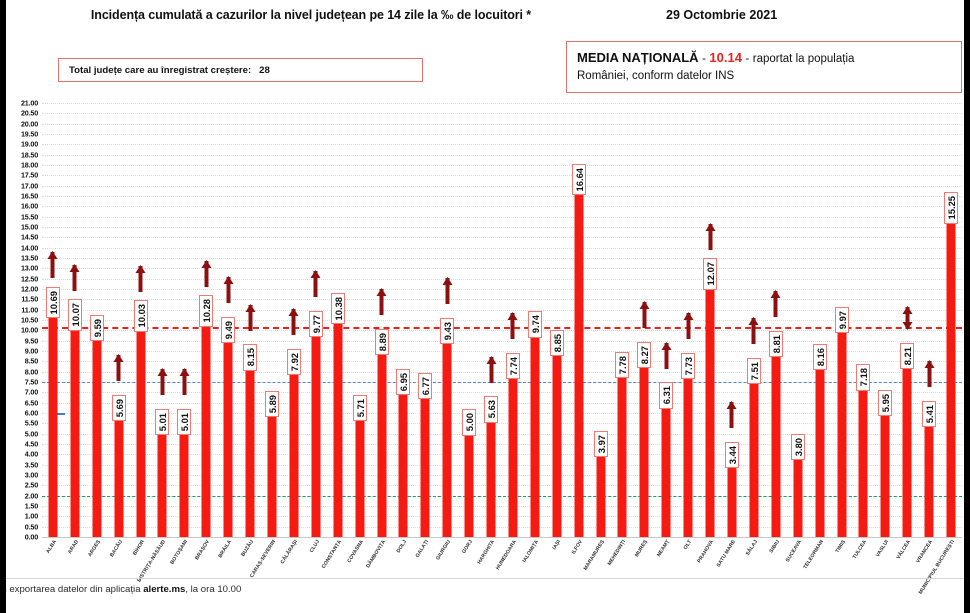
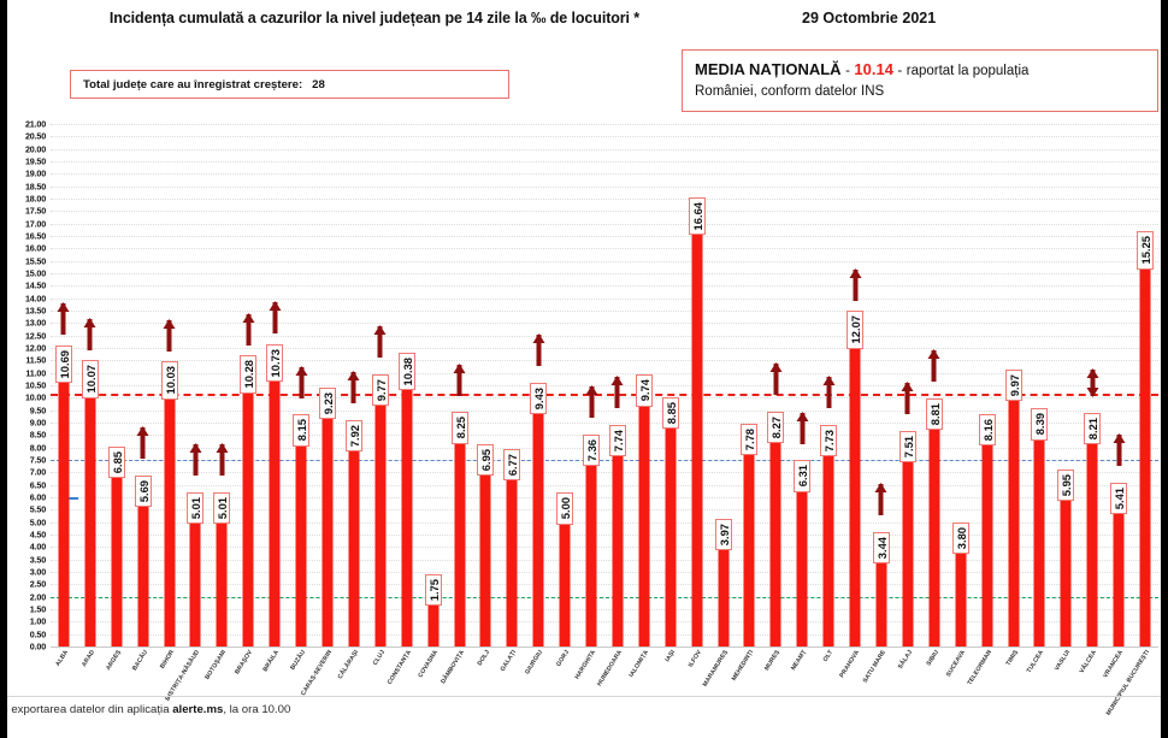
ARGEȘ: 9.59 -> 6.85
BRĂILA: 9.49 -> 10.73
CARAȘ-SEVERIN: 5.89 -> 9.23
COVASNA: 5.71 -> 1.75
DÂMBOVIȚA: 8.89 -> 8.25
HARGHITA: 5.63 -> 7.36
TULCEA: 7.18 -> 8.39
